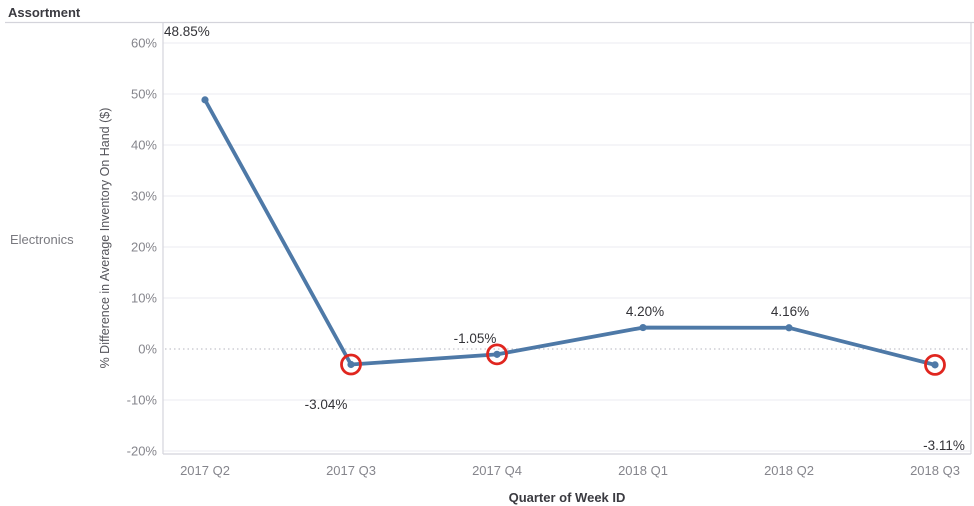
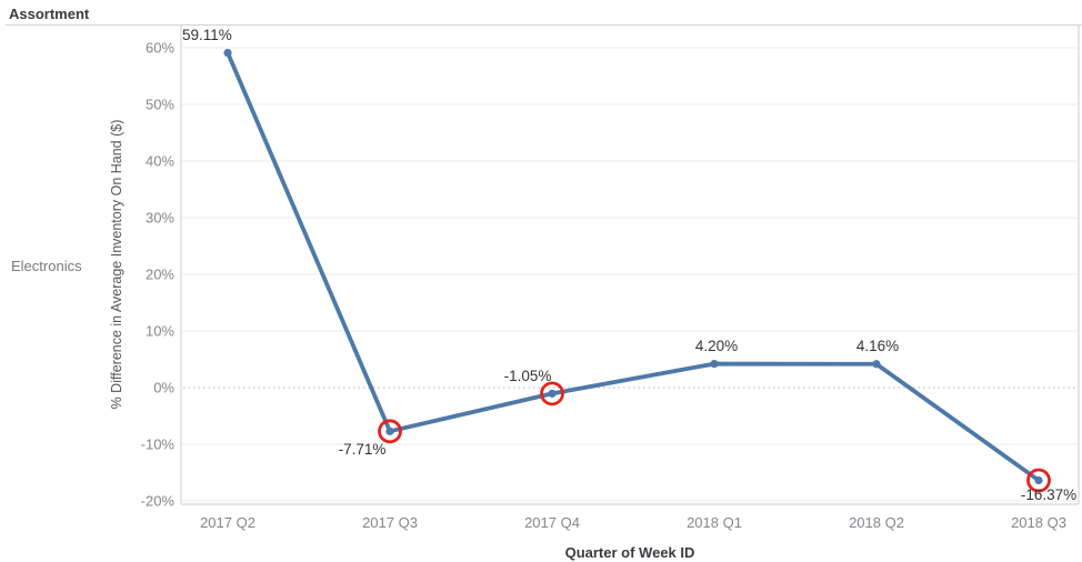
2017 Q2: 48.85% -> 59.11%
2017 Q3: -3.04% -> -7.71%
2018 Q3: -3.11% -> -16.37%
